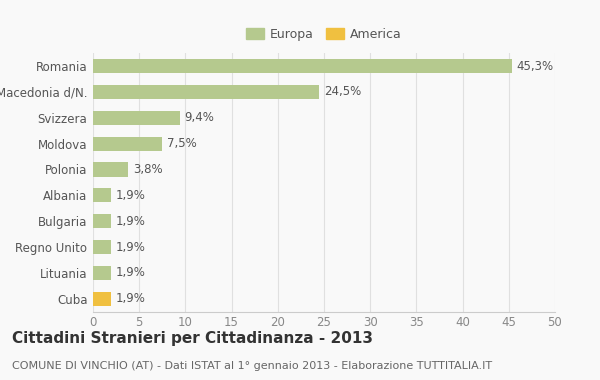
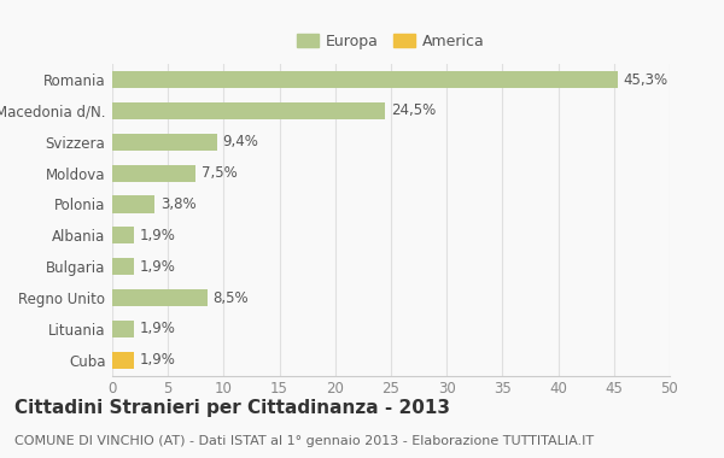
Regno Unito: 1,9% -> 8,5%
